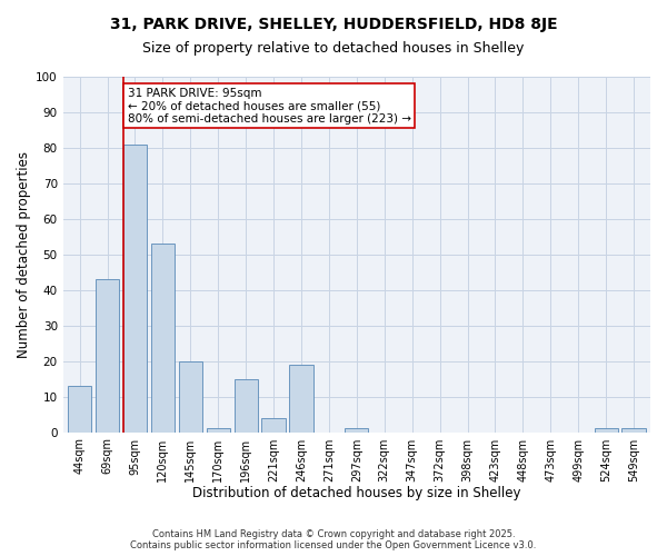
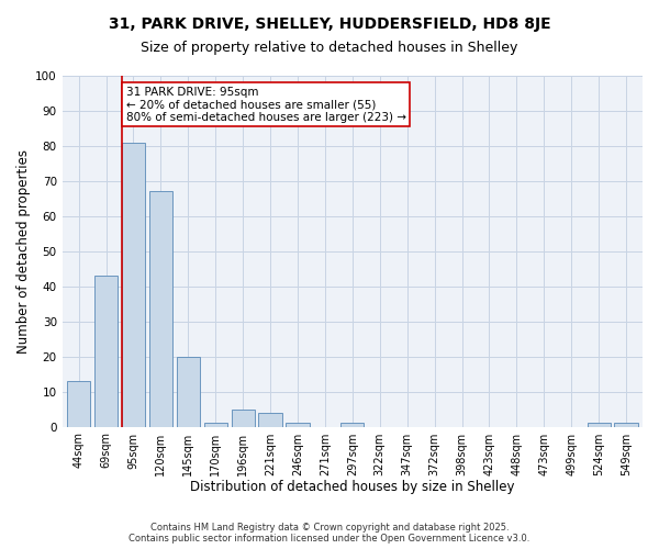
120sqm: 53 -> 67
196sqm: 15 -> 5
246sqm: 19 -> 1
